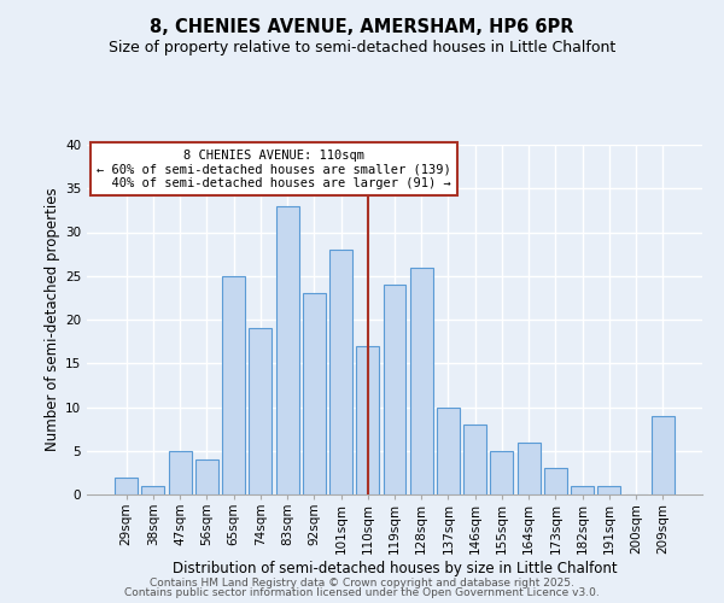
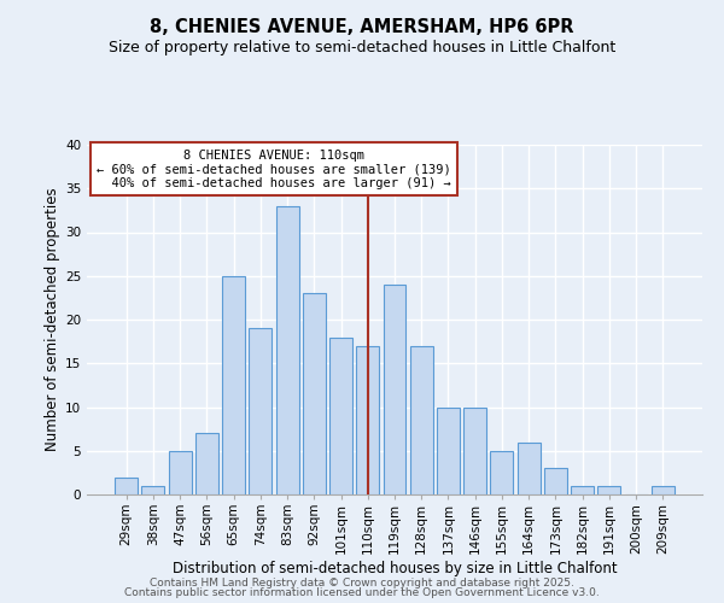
56sqm: 4 -> 7
101sqm: 28 -> 18
128sqm: 26 -> 17
146sqm: 8 -> 10
209sqm: 9 -> 1
